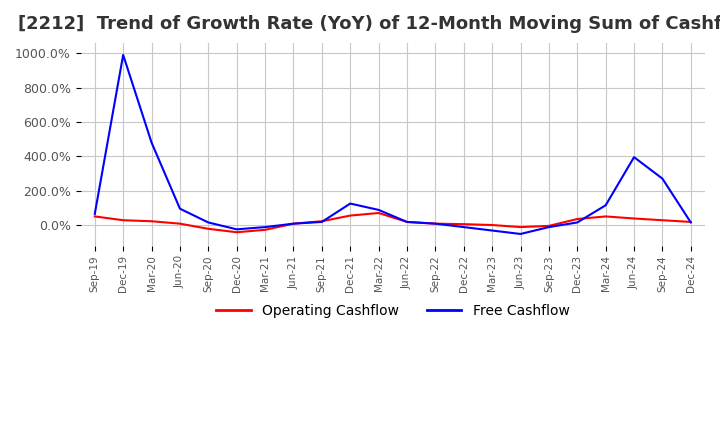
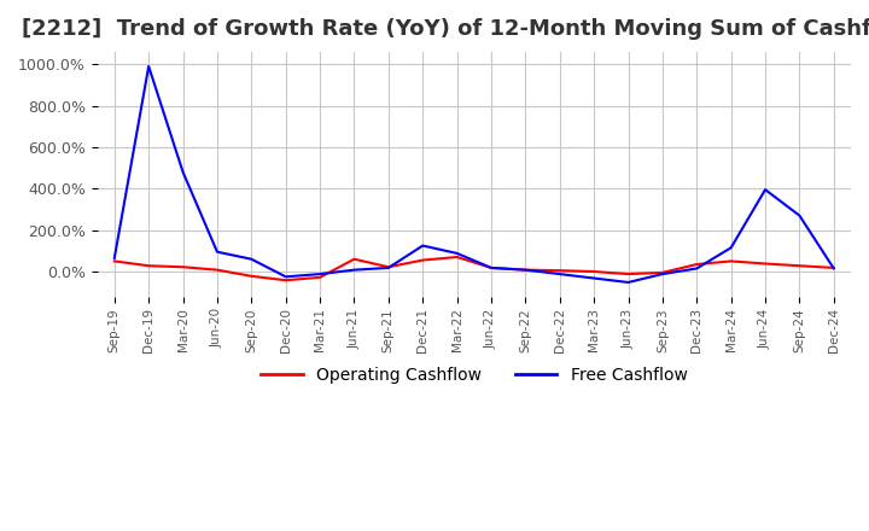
Free Cashflow/Sep-20: 20% -> 60%
Operating Cashflow/Jun-21: 10% -> 60%
